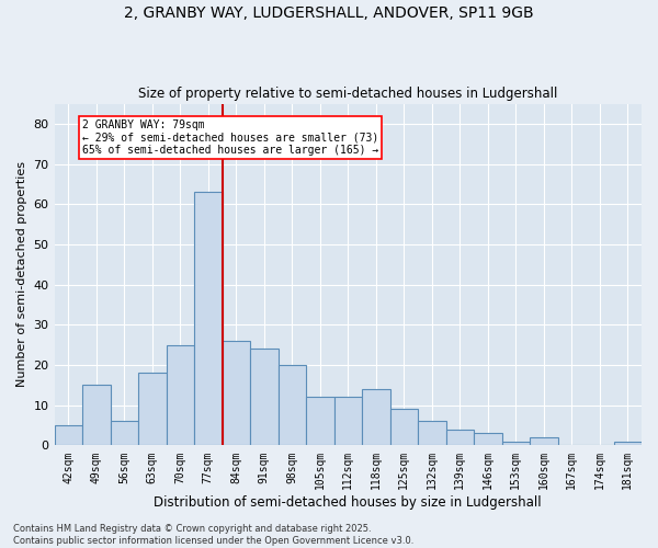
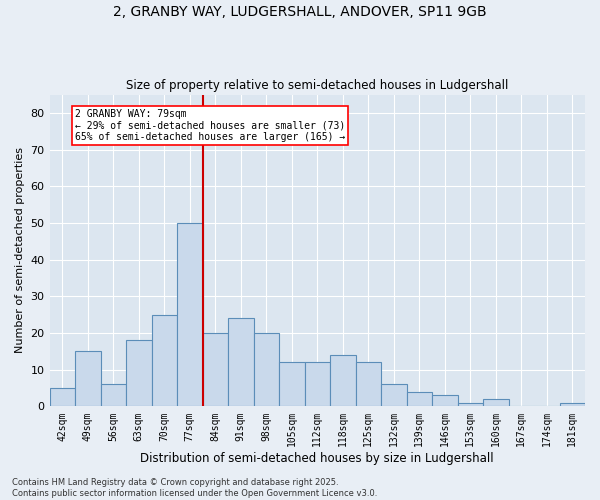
77sqm: 63 -> 50
84sqm: 26 -> 20
125sqm: 9 -> 12
